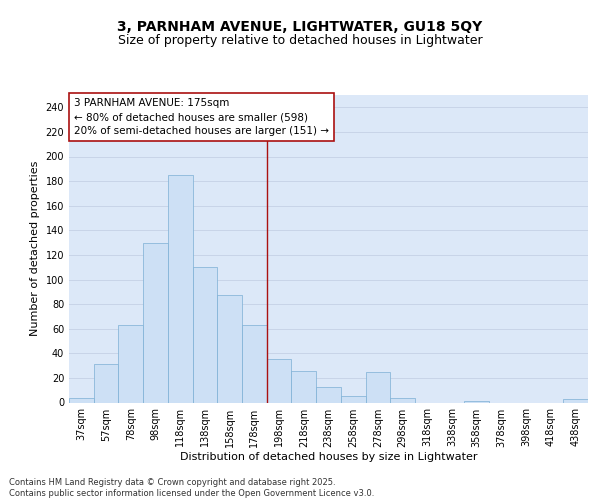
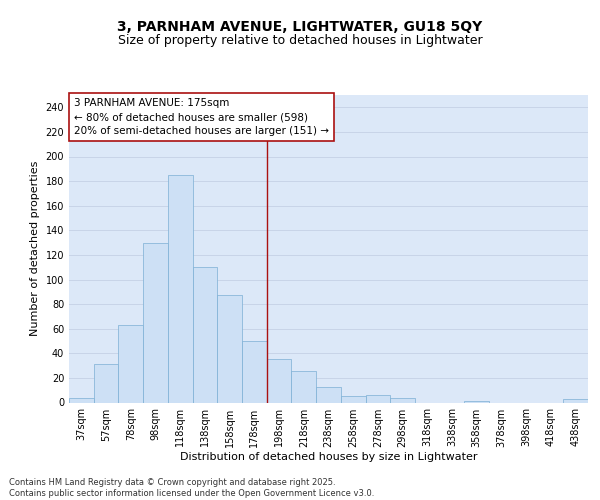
178sqm: 63 -> 50
278sqm: 25 -> 6
